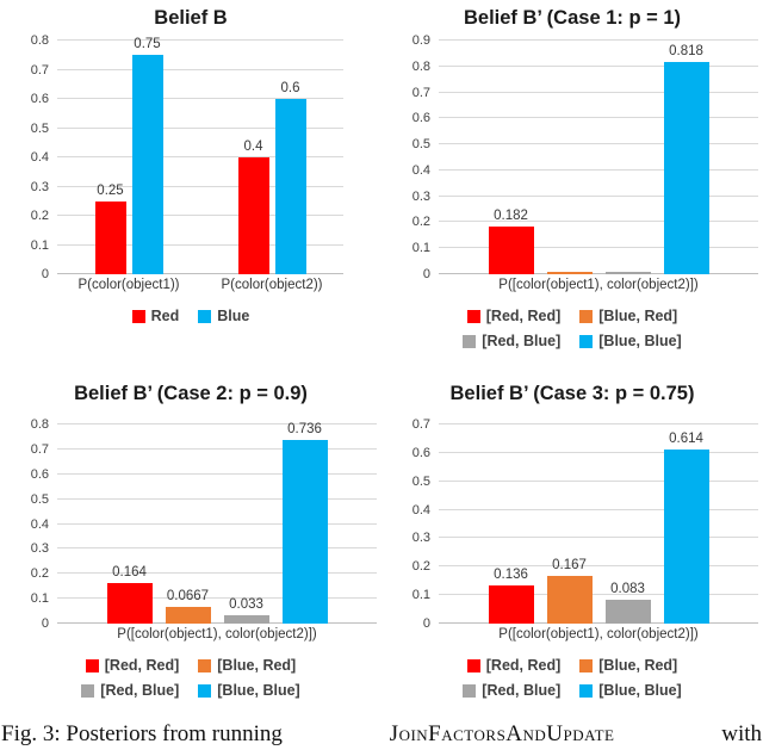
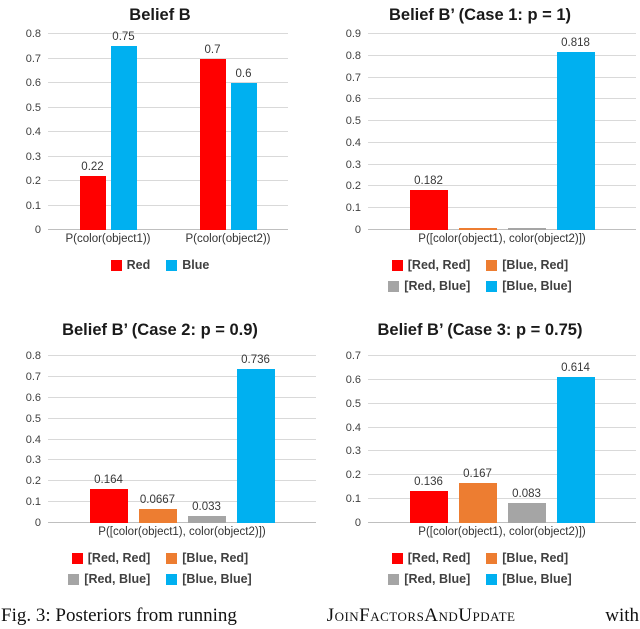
Belief B/Red/P(color(object1)): 0.25 -> 0.22
Belief B/Red/P(color(object2)): 0.4 -> 0.7
